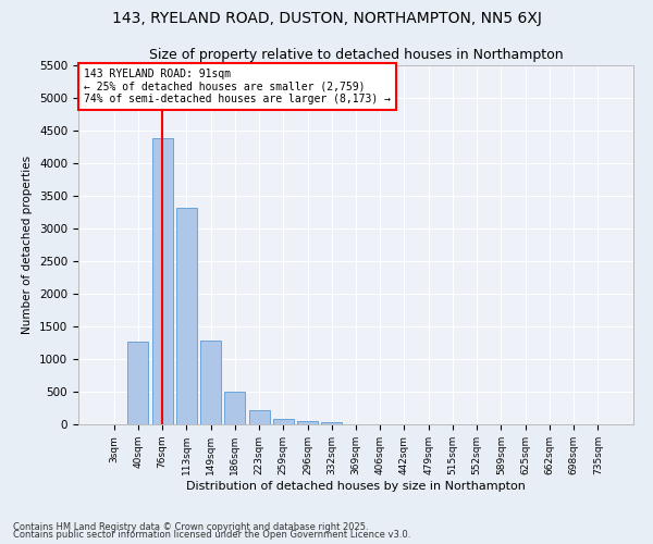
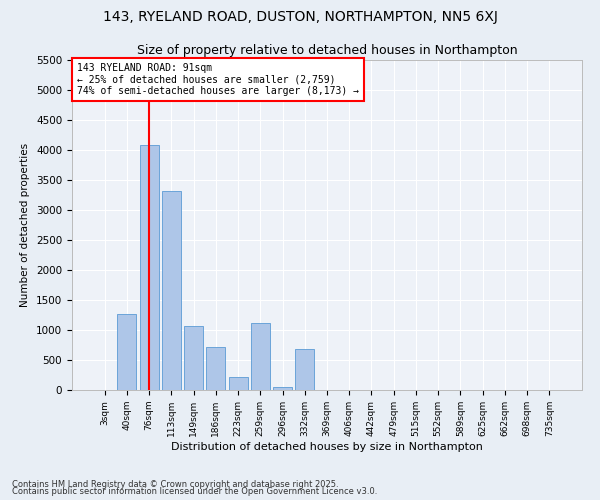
76sqm: 4380 -> 4080
149sqm: 1280 -> 1060
186sqm: 500 -> 720
259sqm: 90 -> 1120
332sqm: 40 -> 680
